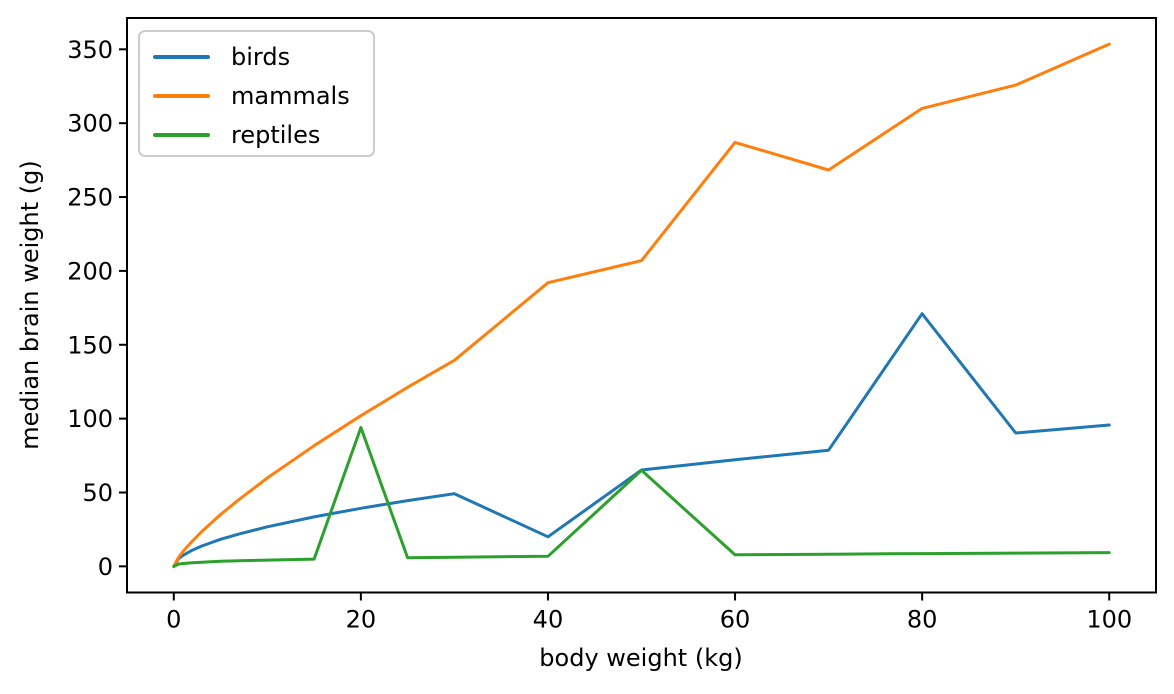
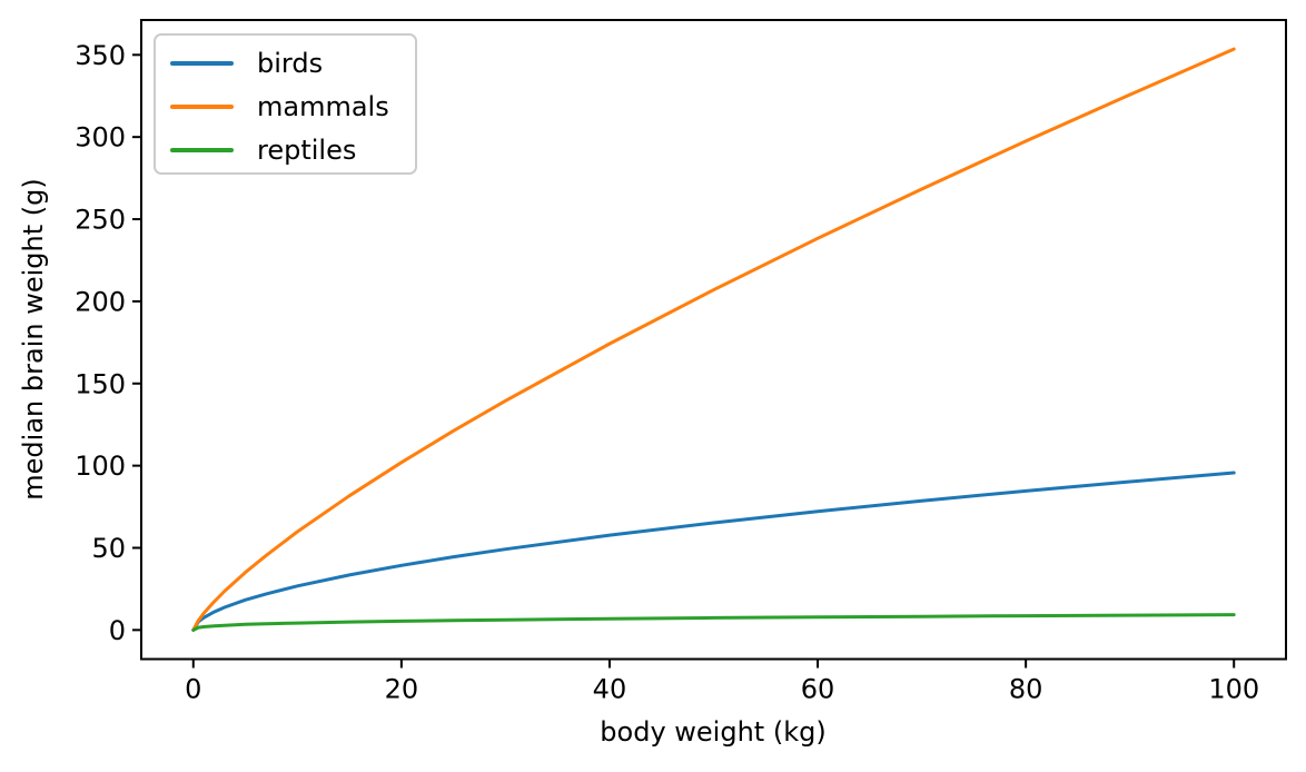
reptiles/20: 94 -> 5
birds/40: 20 -> 58
mammals/40: 192 -> 174
reptiles/50: 65 -> 7
mammals/60: 287 -> 238
birds/80: 171 -> 85
mammals/80: 310 -> 298
